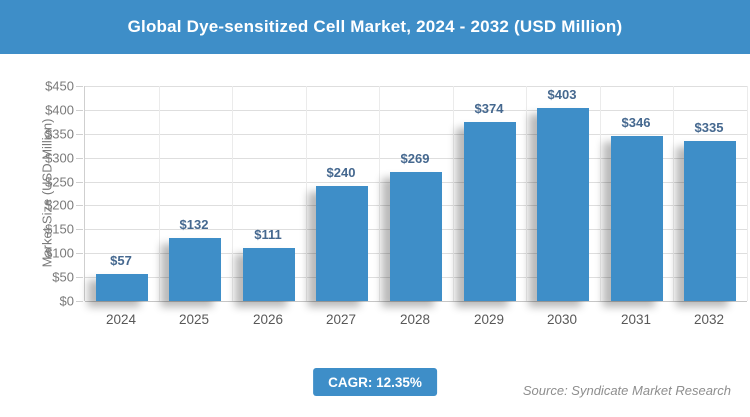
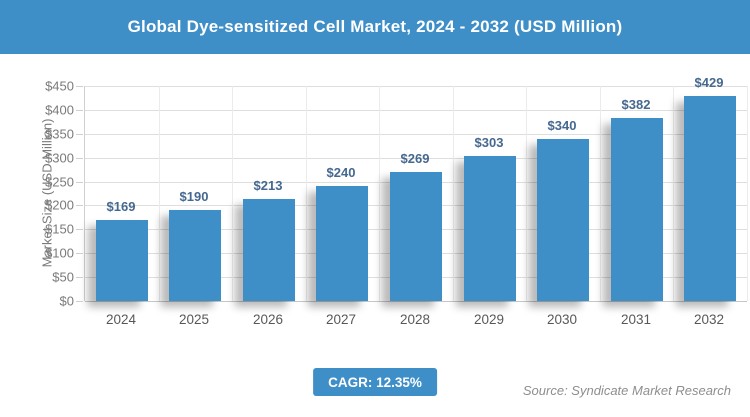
2024: $57 -> $169
2025: $132 -> $190
2026: $111 -> $213
2029: $374 -> $303
2030: $403 -> $340
2031: $346 -> $382
2032: $335 -> $429
